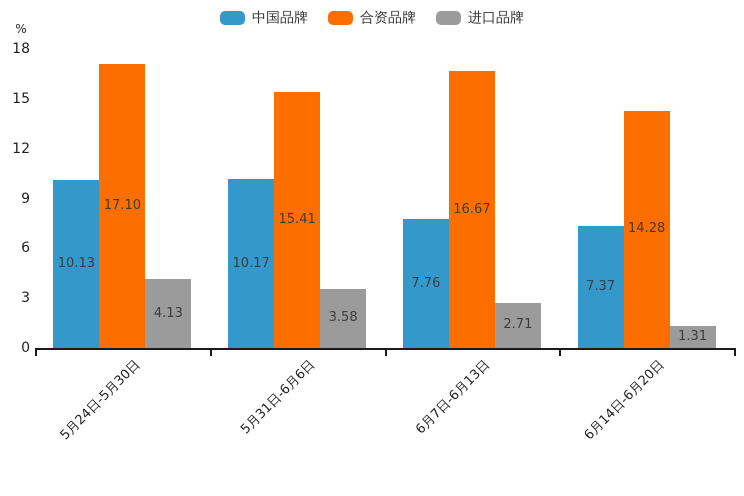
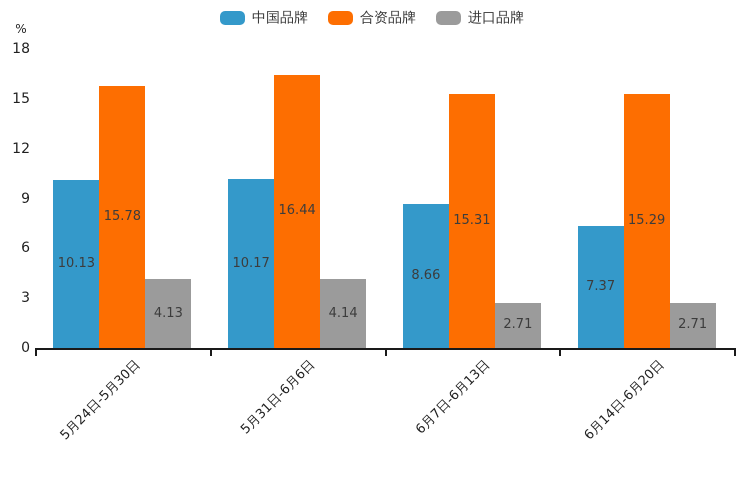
合资品牌/5月24日-5月30日: 17.10 -> 15.78
合资品牌/5月31日-6月6日: 15.41 -> 16.44
进口品牌/5月31日-6月6日: 3.58 -> 4.14
中国品牌/6月7日-6月13日: 7.76 -> 8.66
合资品牌/6月7日-6月13日: 16.67 -> 15.31
合资品牌/6月14日-6月20日: 14.28 -> 15.29
进口品牌/6月14日-6月20日: 1.31 -> 2.71
